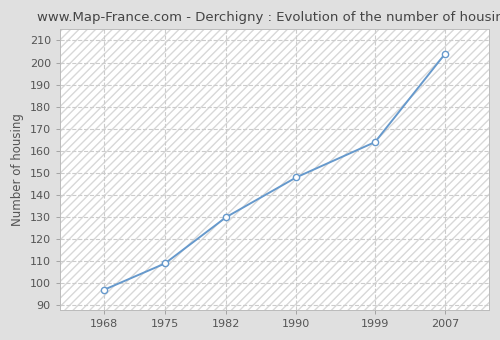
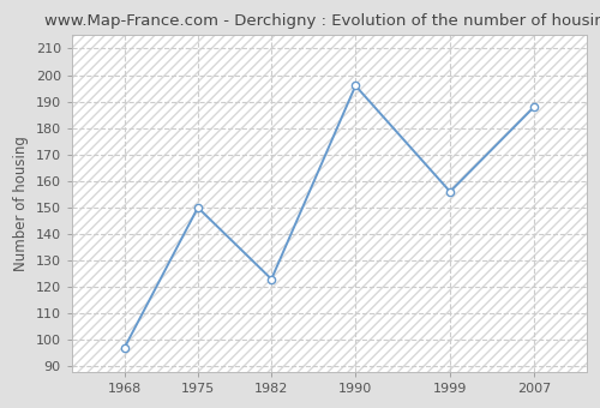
1975: 109 -> 150
1982: 130 -> 123
1990: 148 -> 196
1999: 164 -> 156
2007: 204 -> 188
